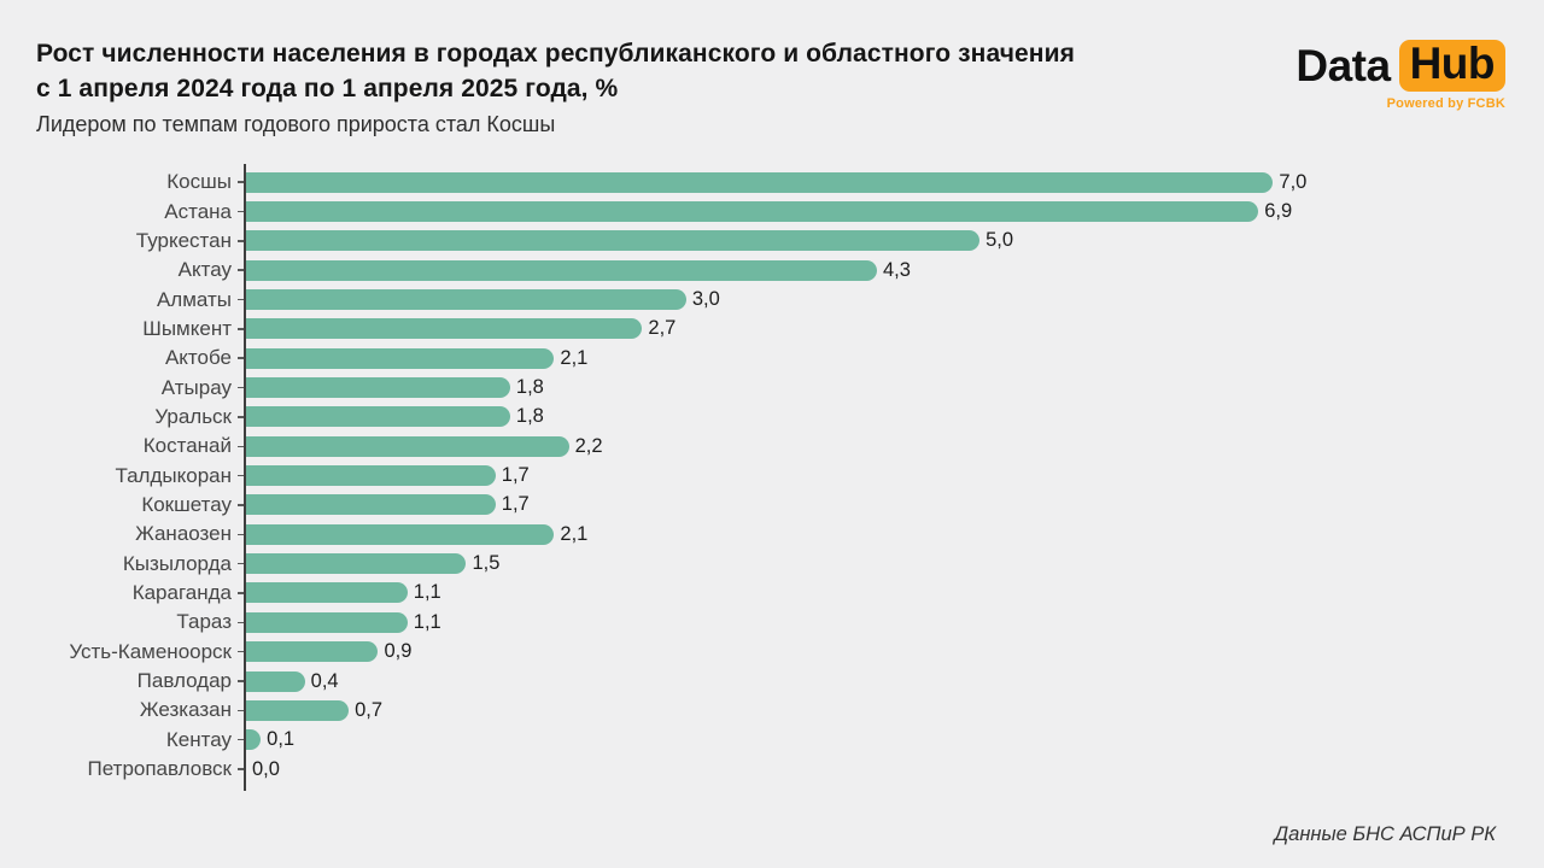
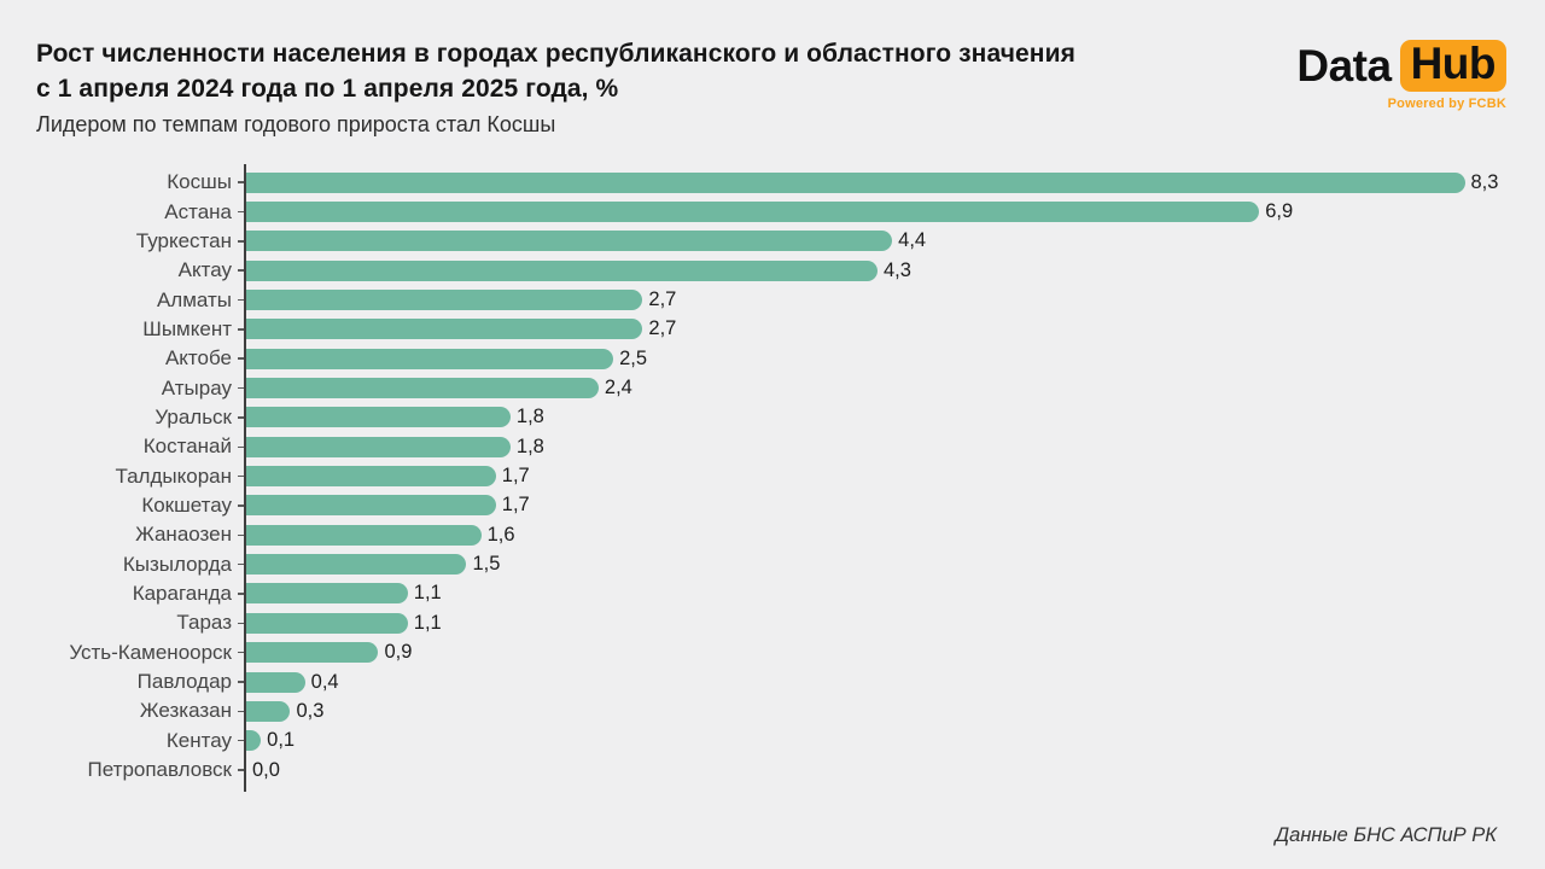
Косшы: 7,0 -> 8,3
Туркестан: 5,0 -> 4,4
Алматы: 3,0 -> 2,7
Актобе: 2,1 -> 2,5
Атырау: 1,8 -> 2,4
Костанай: 2,2 -> 1,8
Жанаозен: 2,1 -> 1,6
Жезказан: 0,7 -> 0,3
